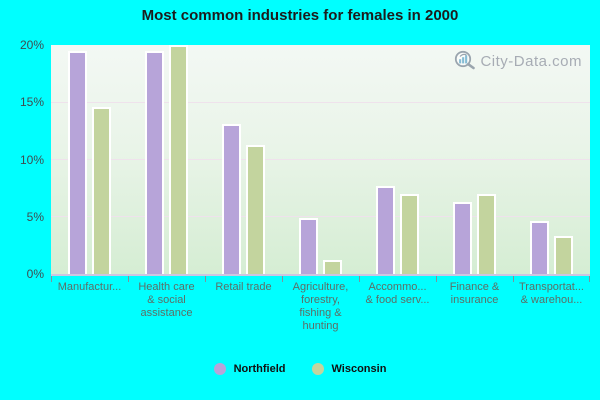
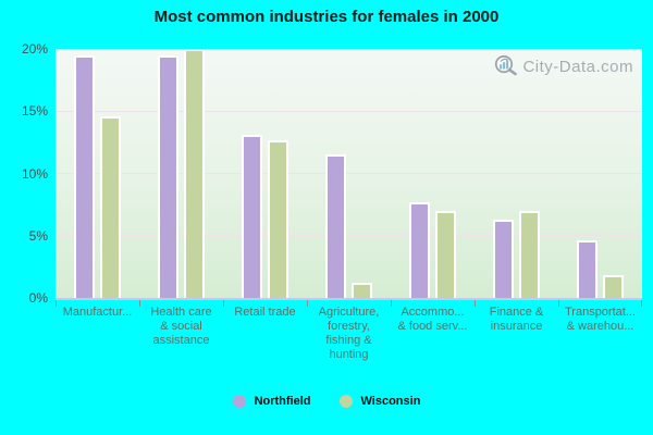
Wisconsin/Retail trade: 11.3% -> 12.7%
Northfield/Agriculture, forestry, fishing & hunting: 4.9% -> 11.5%
Wisconsin/Transportat... & warehou...: 3.3% -> 1.8%
